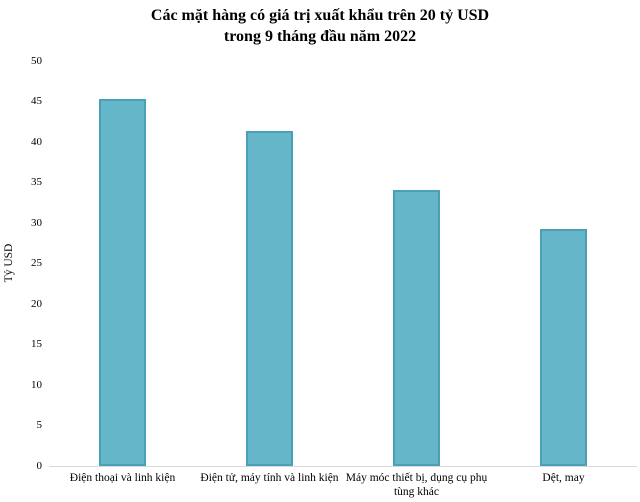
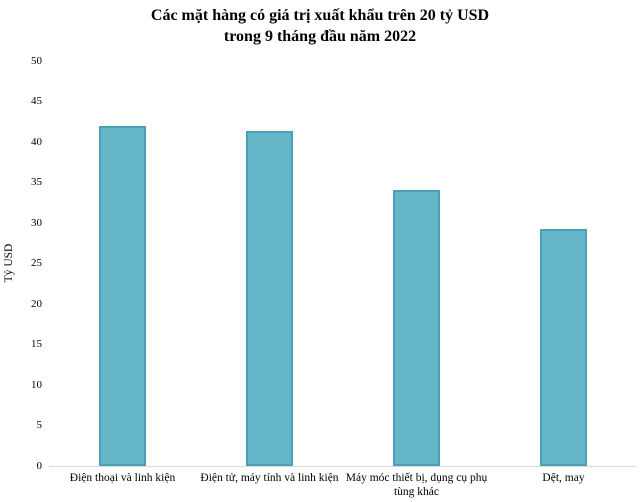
Điện thoại và linh kiện: 45 -> 42
